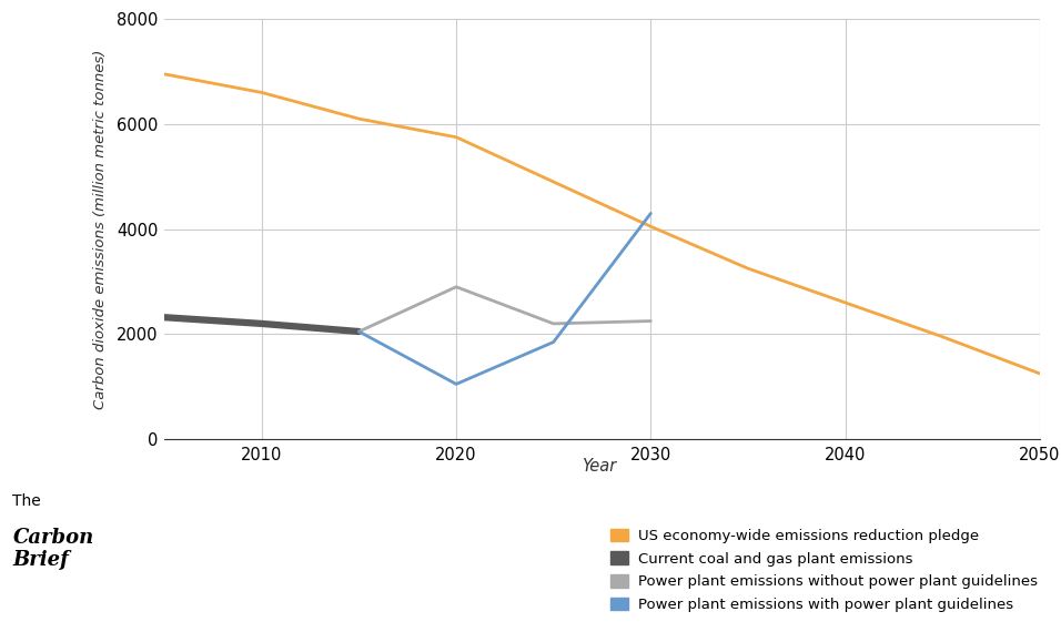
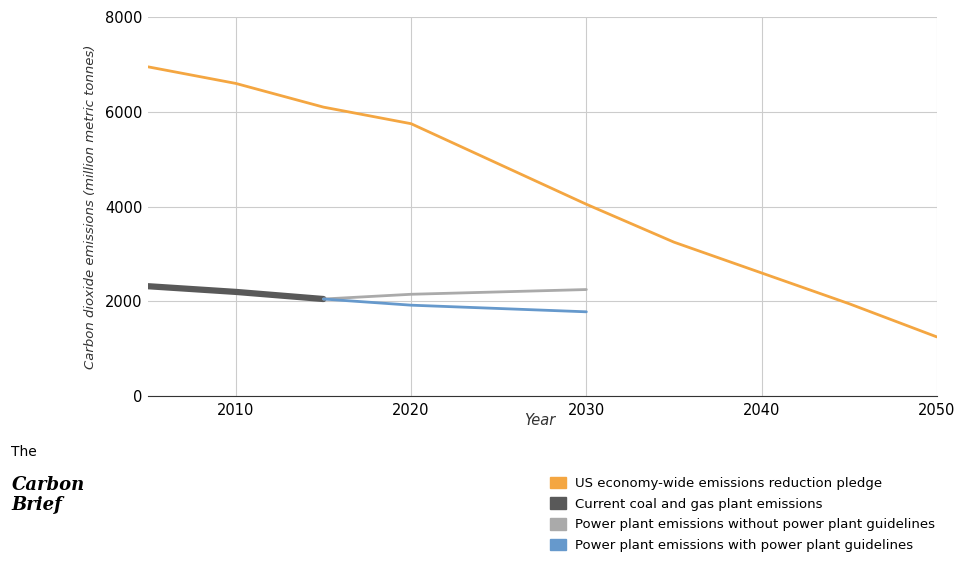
Power plant emissions without power plant guidelines/2020: 2900 -> 2150
Power plant emissions with power plant guidelines/2020: 1050 -> 1920
Power plant emissions with power plant guidelines/2030: 4300 -> 1780
